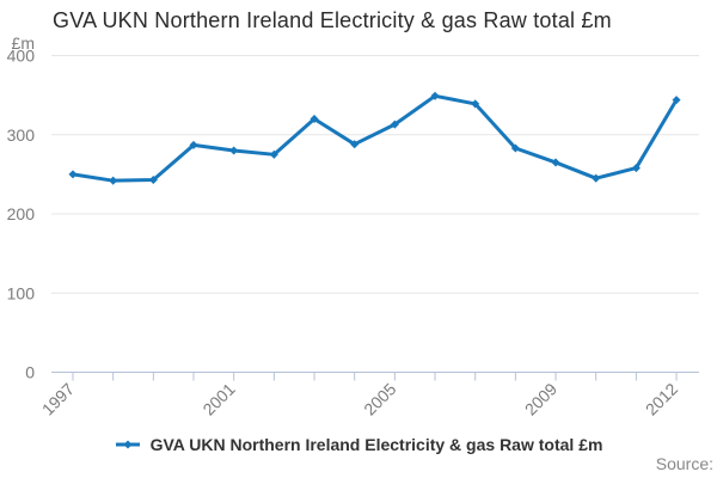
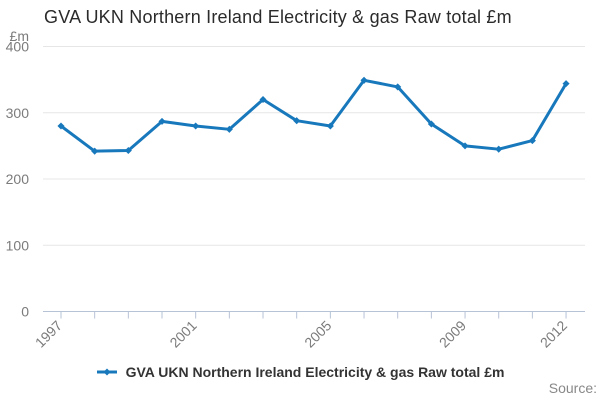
1997: 250 -> 280
2005: 310 -> 280
2009: 260 -> 250
